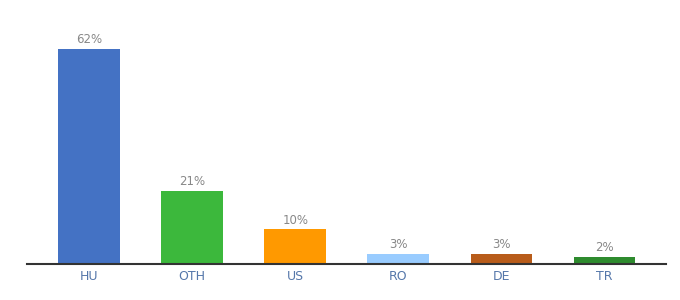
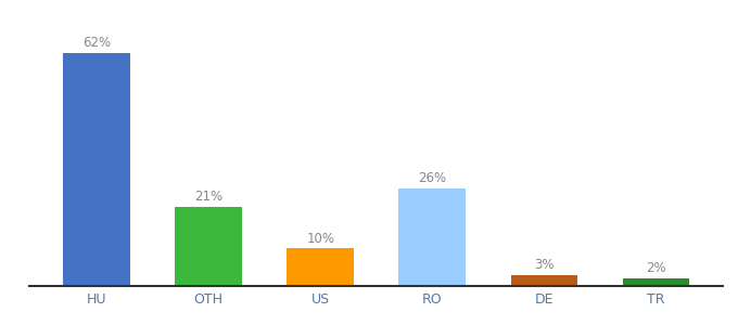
RO: 3% -> 26%
